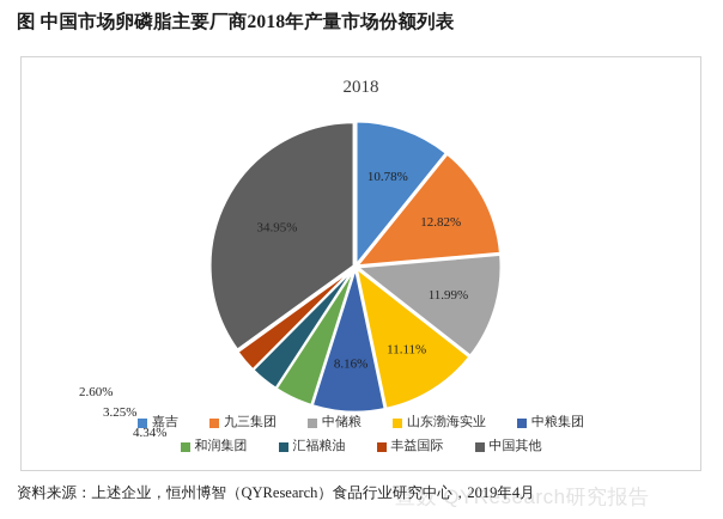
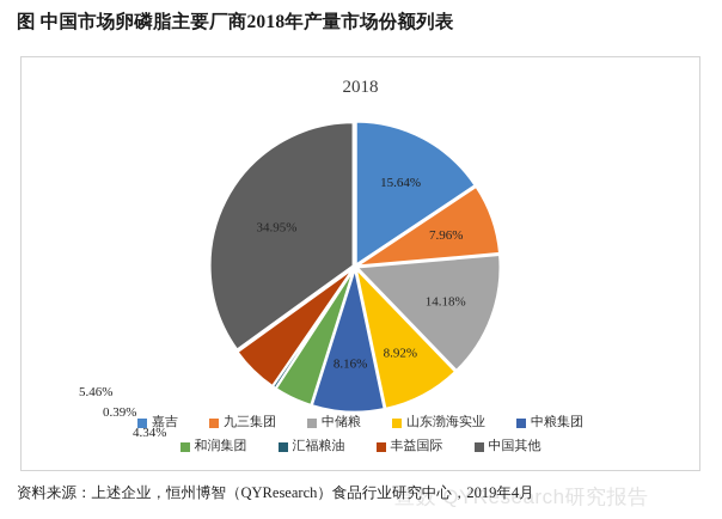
嘉吉: 10.78% -> 15.64%
九三集团: 12.82% -> 7.96%
中储粮: 11.99% -> 14.18%
山东渤海实业: 11.11% -> 8.92%
汇福粮油: 3.25% -> 0.39%
丰益国际: 2.60% -> 5.46%
